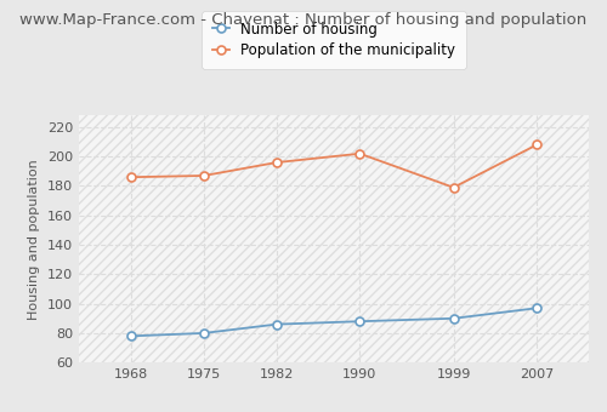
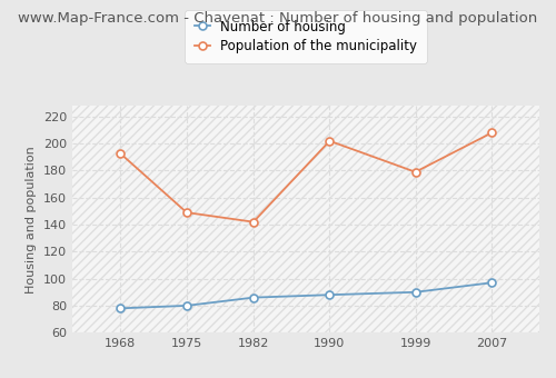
Population of the municipality/1968: 186 -> 193
Population of the municipality/1975: 187 -> 149
Population of the municipality/1982: 196 -> 142
